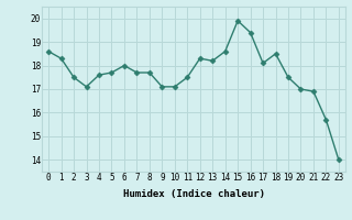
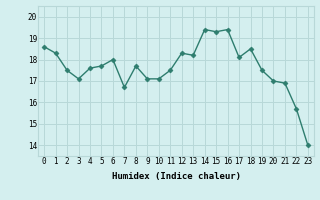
7: 17.7 -> 16.7
14: 18.6 -> 19.4
15: 19.9 -> 19.3
